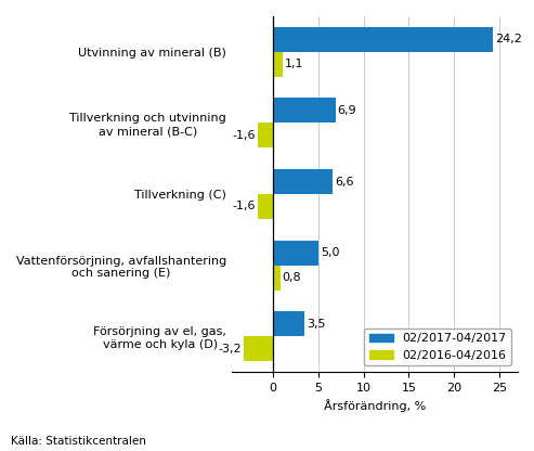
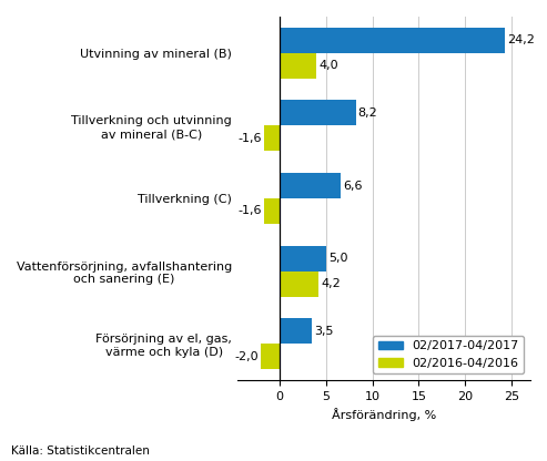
02/2016-04/2016/Utvinning av mineral (B): 1,1 -> 4,0
02/2017-04/2017/Tillverkning och utvinning av mineral (B-C): 6,9 -> 8,2
02/2016-04/2016/Vattenförsörjning, avfallshantering och sanering (E): 0,8 -> 4,2
02/2016-04/2016/Försörjning av el, gas, värme och kyla (D): -3.2 -> -2.0
